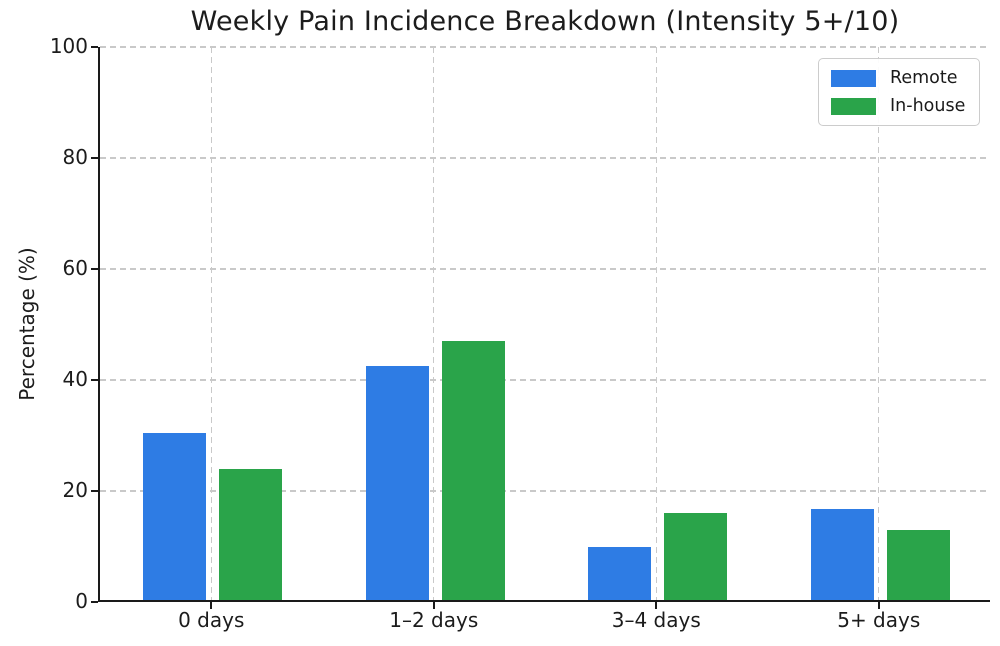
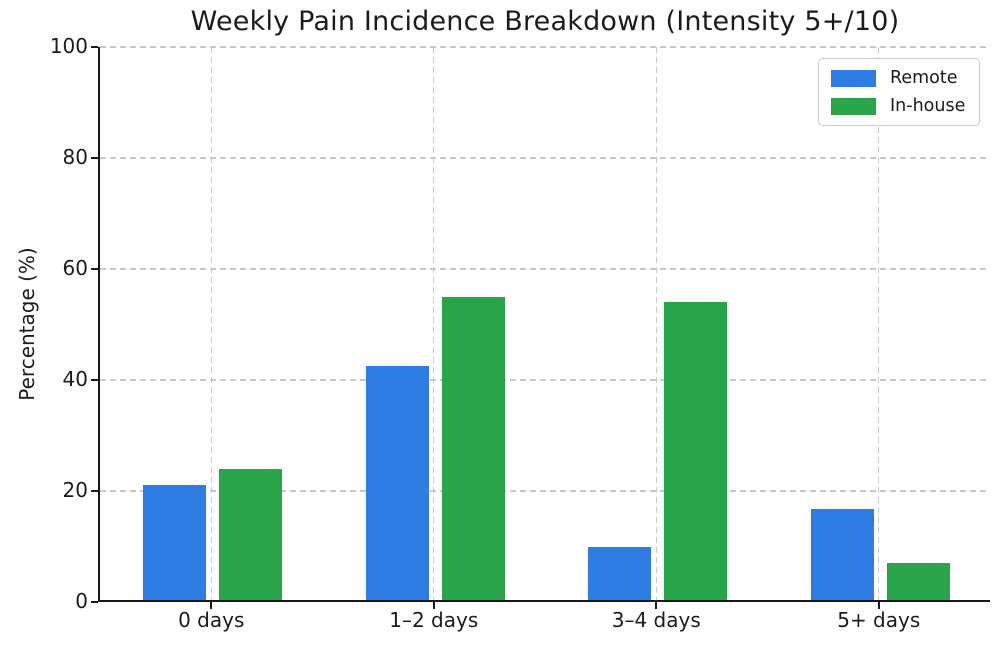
Remote/0 days: 30 -> 21
In-house/1–2 days: 47 -> 55
In-house/3–4 days: 16 -> 54
In-house/5+ days: 13 -> 7
